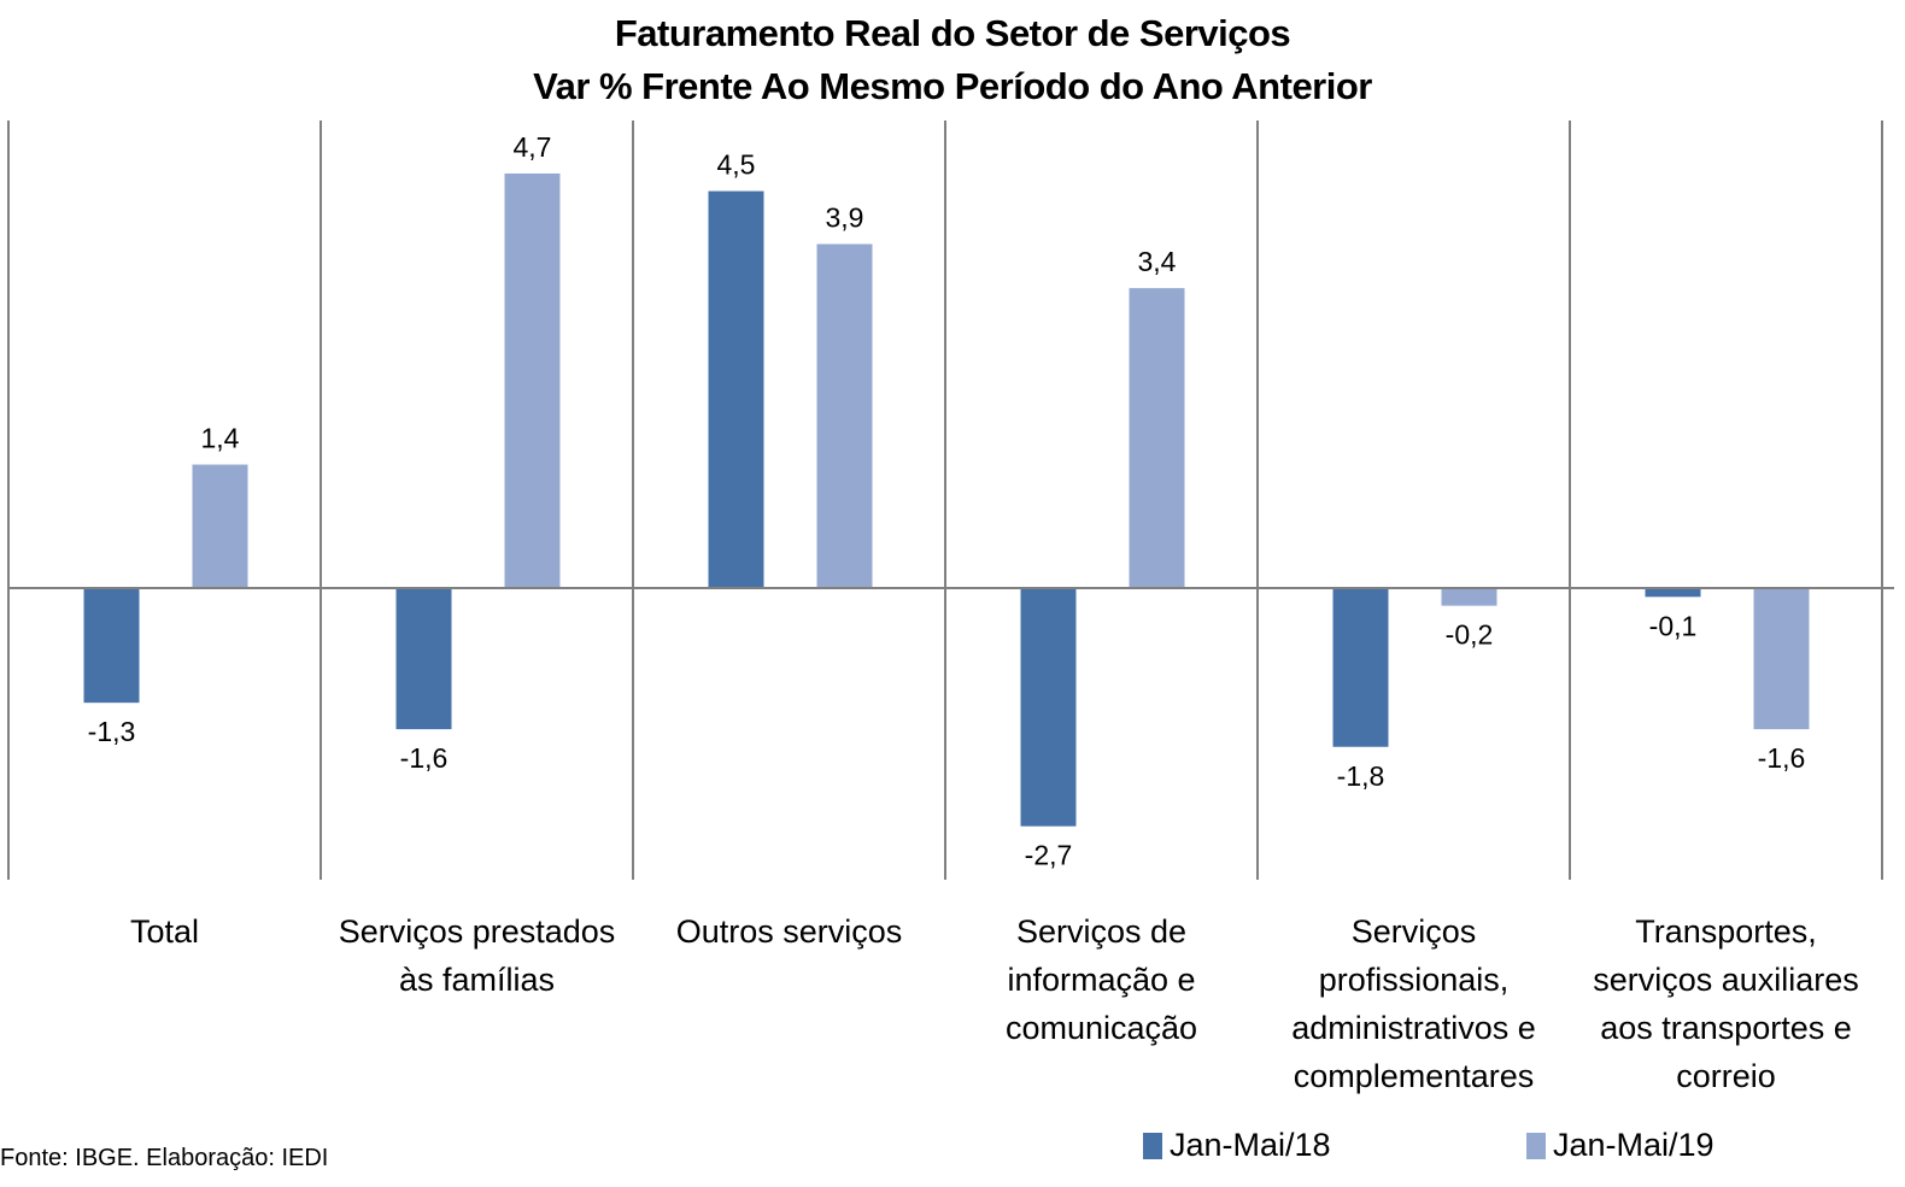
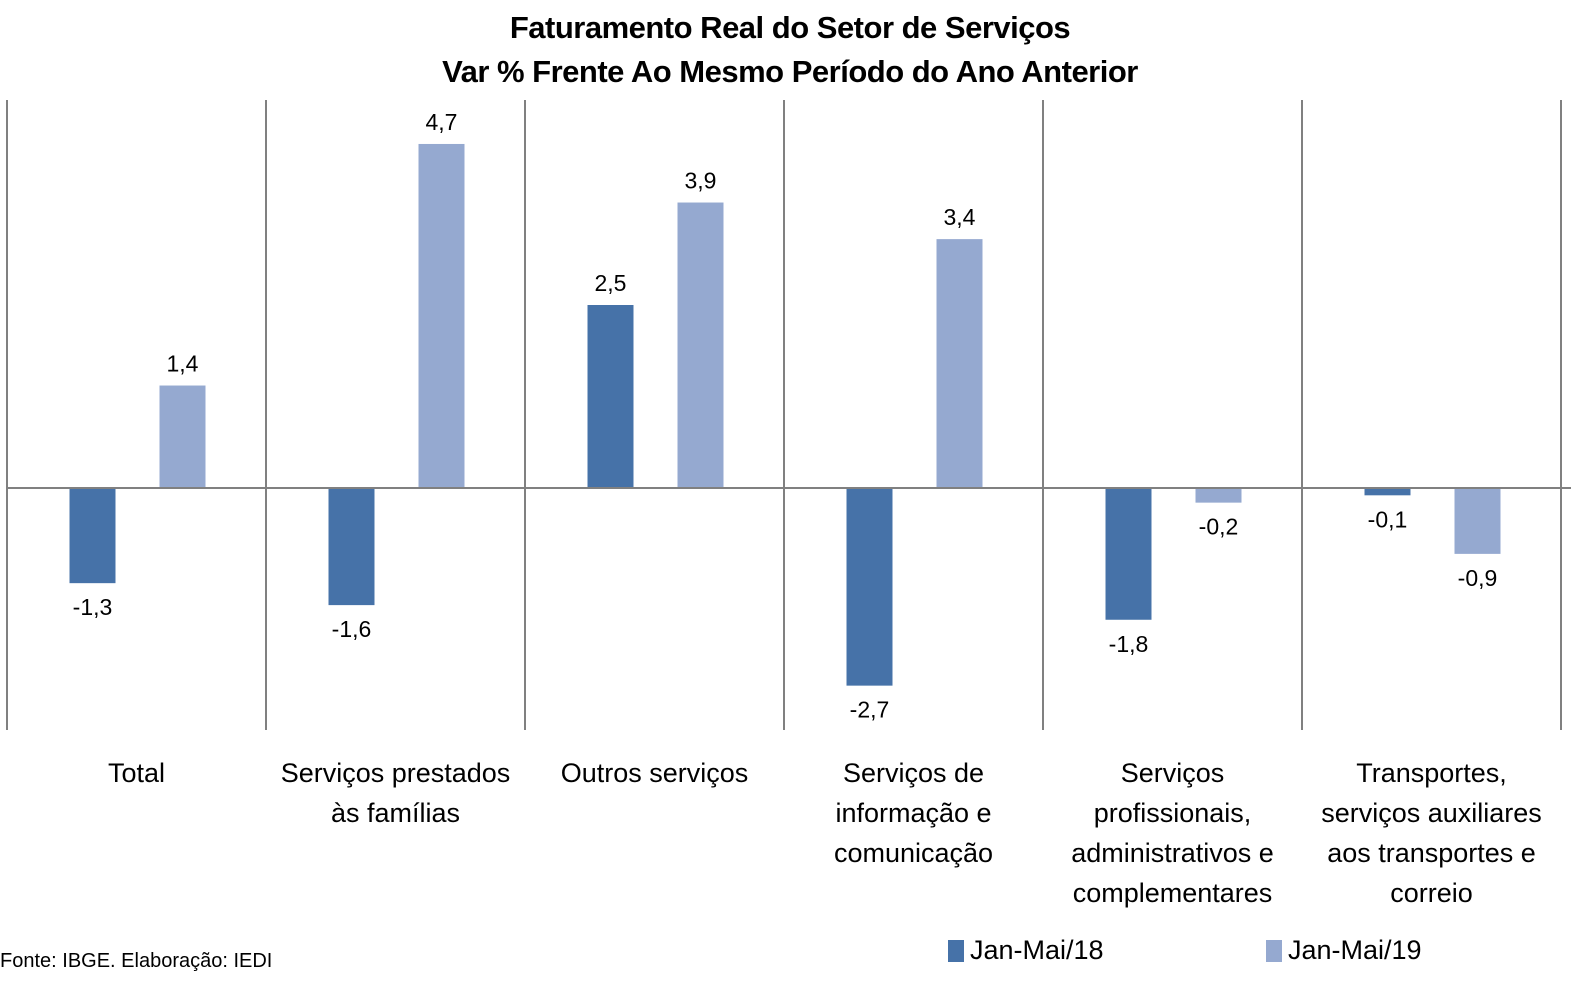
Jan-Mai/18/Outros serviços: 4,5 -> 2,5
Jan-Mai/19/Transportes, serviços auxiliares aos transportes e correio: -1,6 -> -0,9
